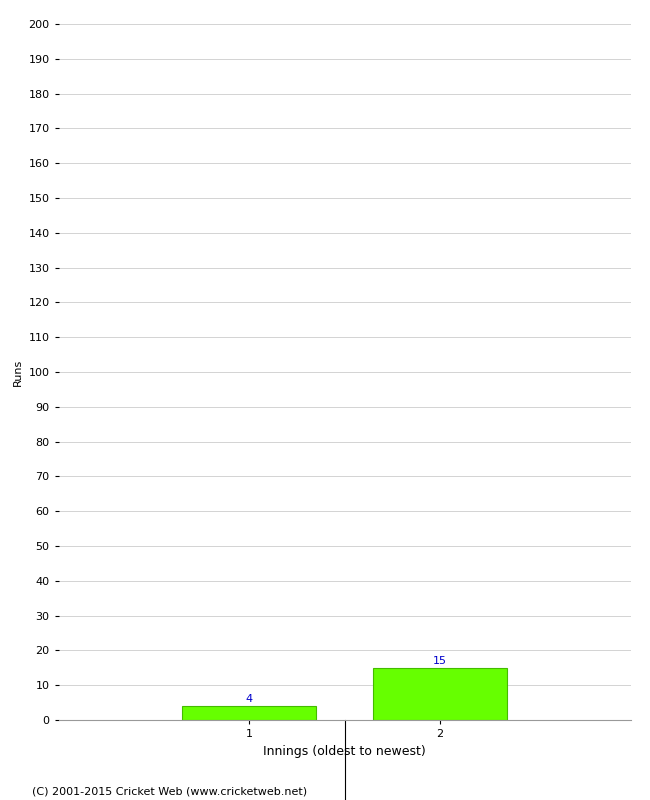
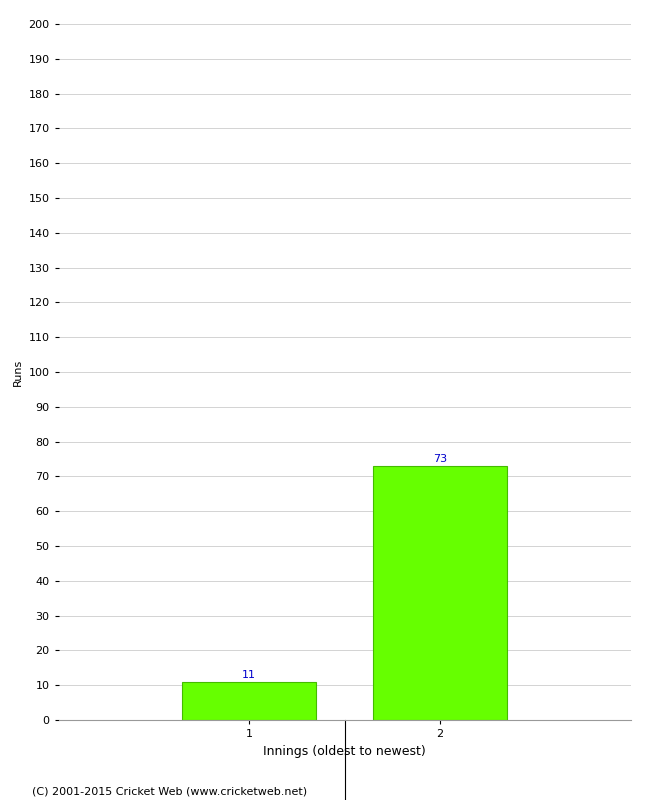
1: 4 -> 11
2: 15 -> 73
